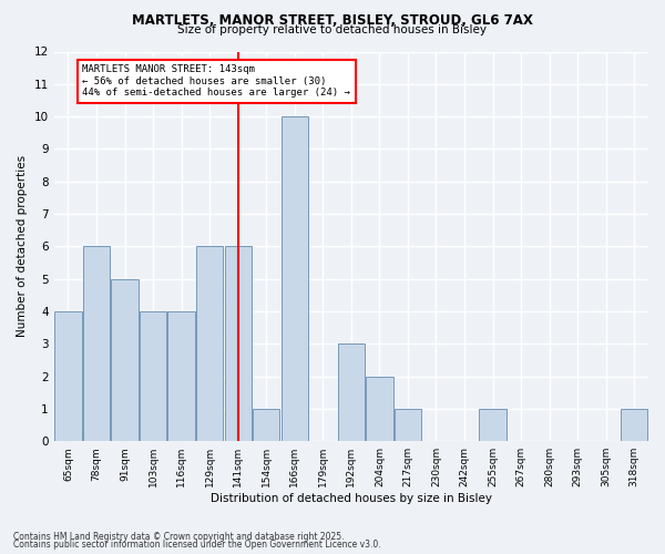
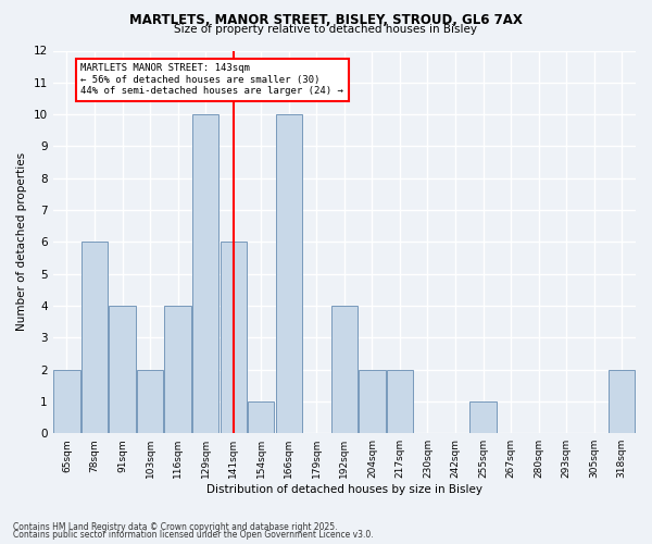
65sqm: 4 -> 2
91sqm: 5 -> 4
103sqm: 4 -> 2
129sqm: 6 -> 10
192sqm: 3 -> 4
217sqm: 1 -> 2
318sqm: 1 -> 2
